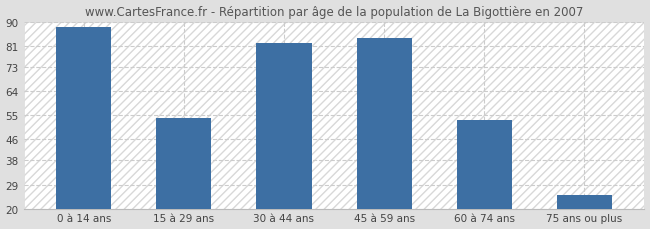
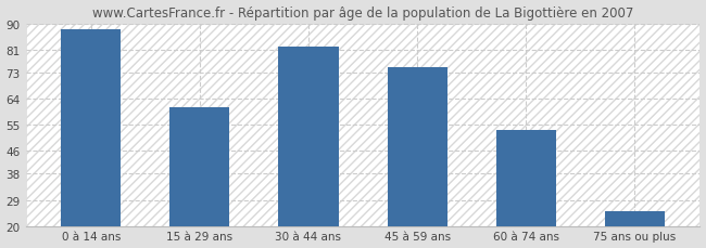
15 à 29 ans: 54 -> 61
45 à 59 ans: 84 -> 75
